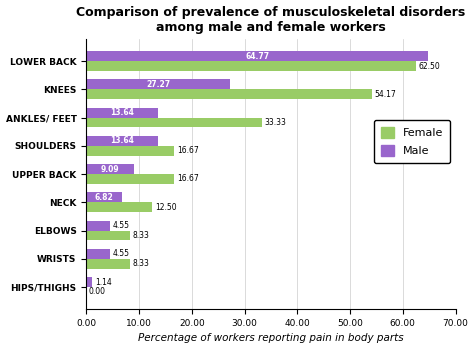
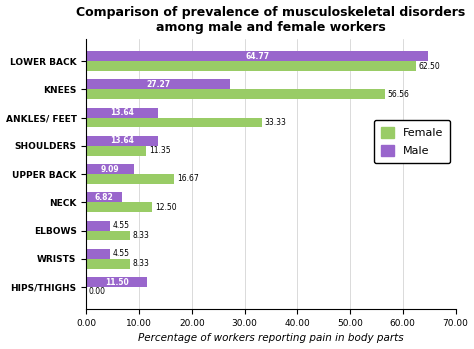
Female/KNEES: 54.17 -> 56.56
Female/SHOULDERS: 16.67 -> 11.35
Male/HIPS/THIGHS: 1.14 -> 11.50
